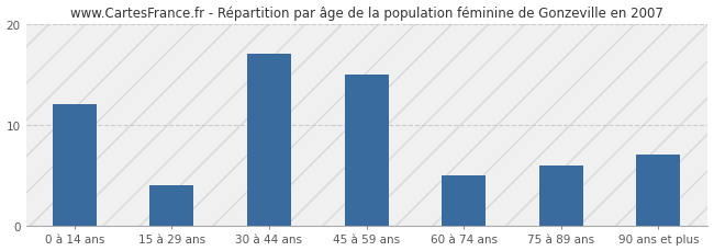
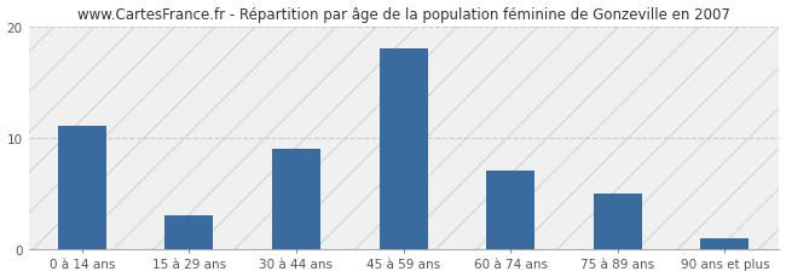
0 à 14 ans: 12 -> 11
15 à 29 ans: 4 -> 3
30 à 44 ans: 17 -> 9
45 à 59 ans: 15 -> 18
60 à 74 ans: 5 -> 7
75 à 89 ans: 6 -> 5
90 ans et plus: 7 -> 1
